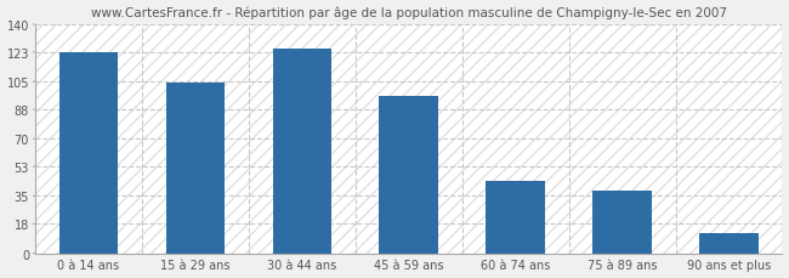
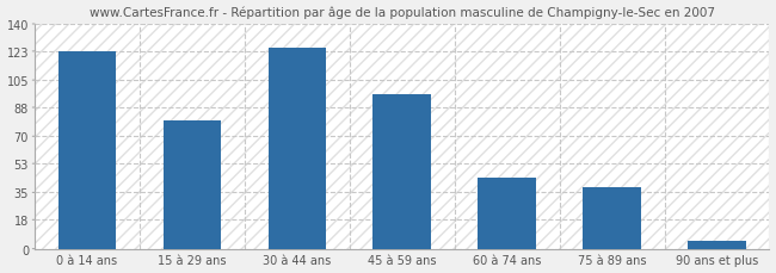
15 à 29 ans: 104 -> 80
90 ans et plus: 12 -> 5
